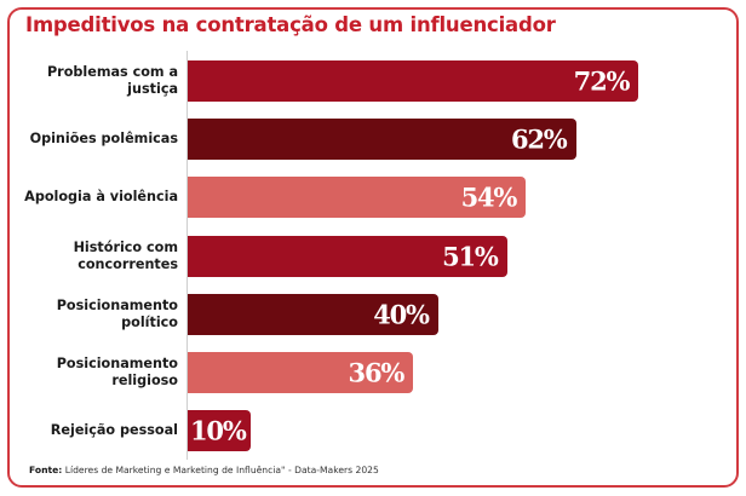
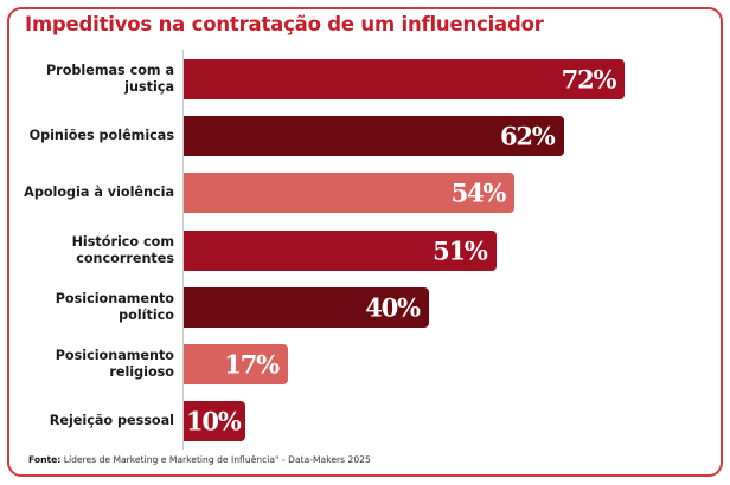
Posicionamento religioso: 36% -> 17%
